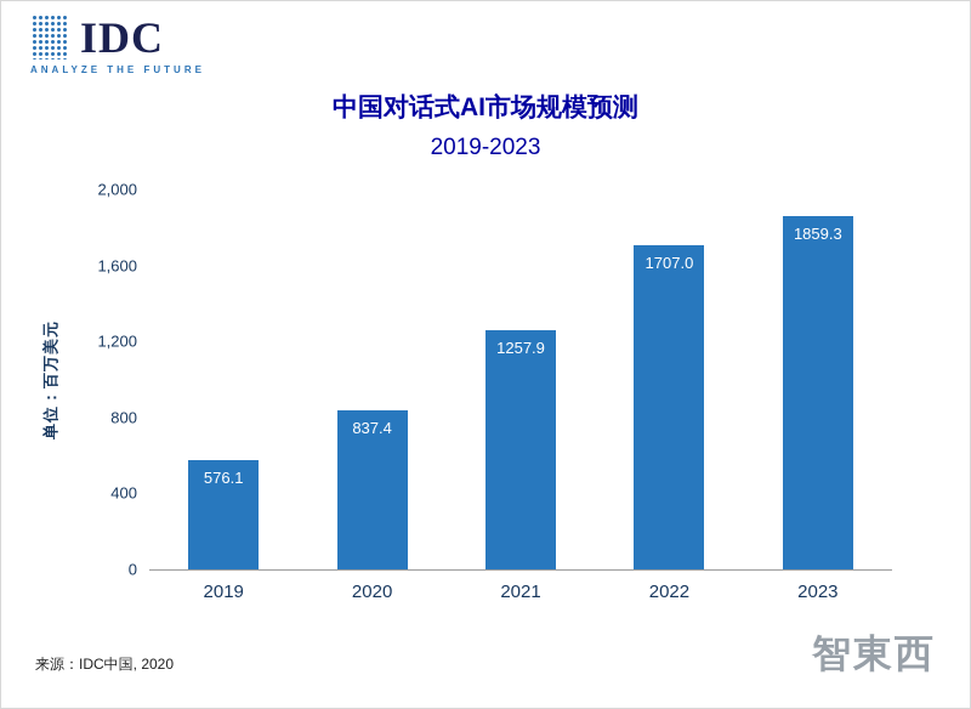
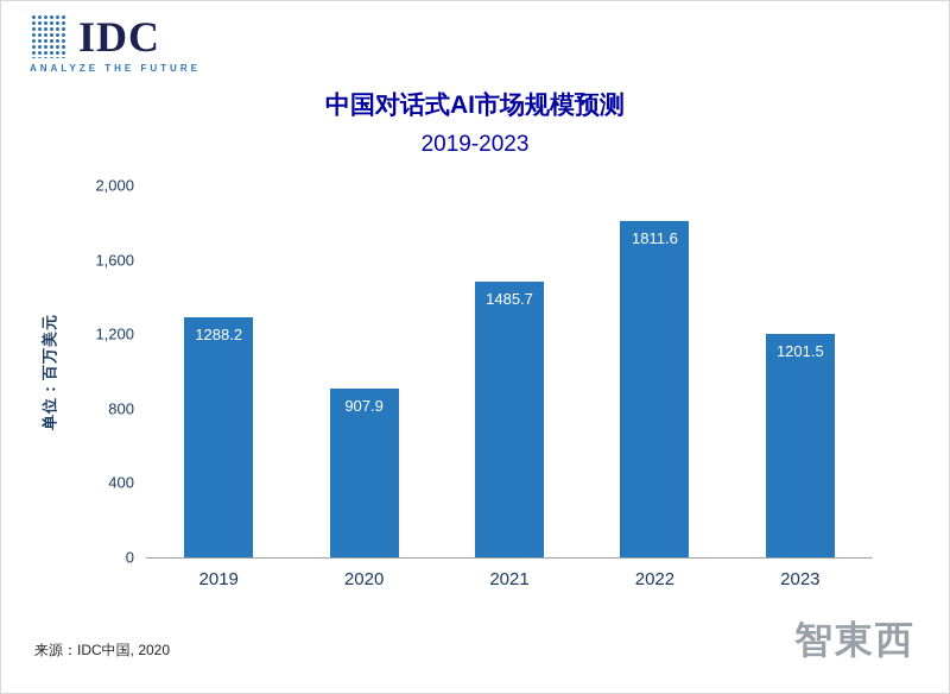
2019: 576.1 -> 1288.2
2020: 837.4 -> 907.9
2021: 1257.9 -> 1485.7
2022: 1707.0 -> 1811.6
2023: 1859.3 -> 1201.5
